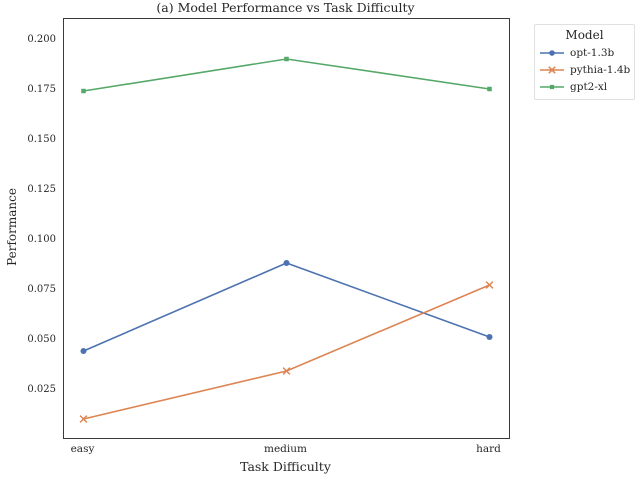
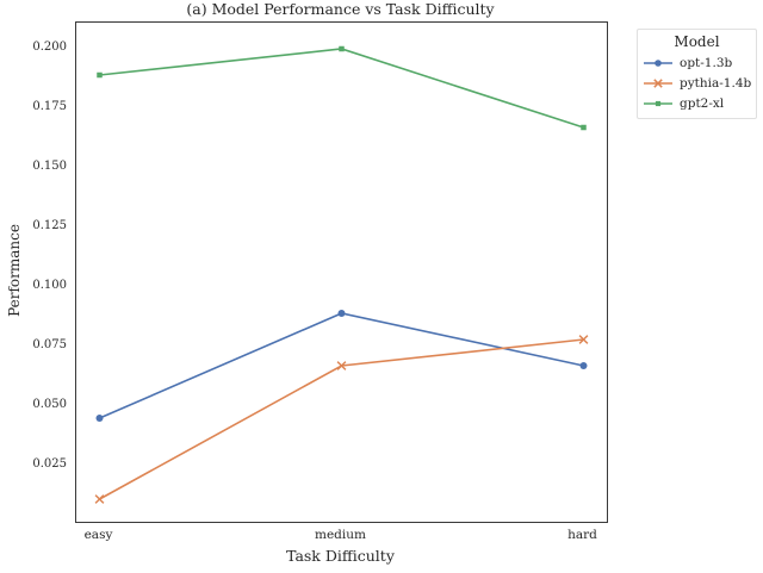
gpt2-xl/easy: 0.175 -> 0.189
pythia-1.4b/medium: 0.035 -> 0.067
gpt2-xl/medium: 0.191 -> 0.200
opt-1.3b/hard: 0.052 -> 0.067
gpt2-xl/hard: 0.176 -> 0.167
